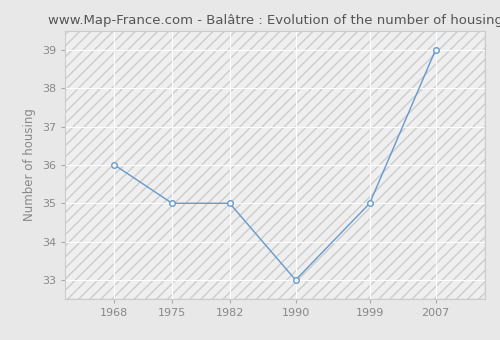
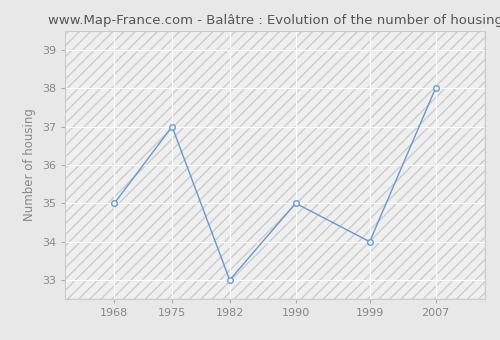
1968: 36 -> 35
1975: 35 -> 37
1982: 35 -> 33
1990: 33 -> 35
1999: 35 -> 34
2007: 39 -> 38
